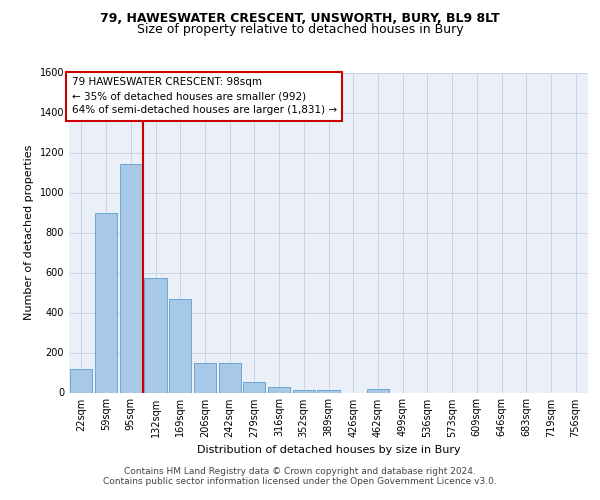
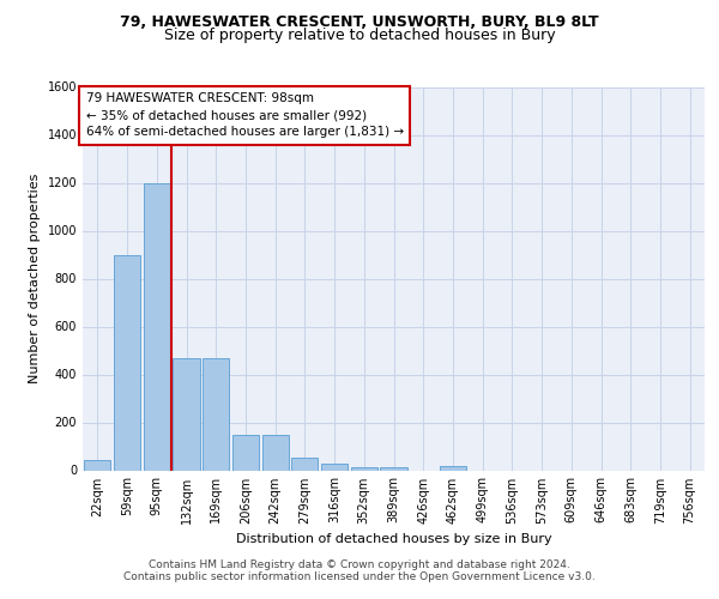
22sqm: 120 -> 45
95sqm: 1145 -> 1200
132sqm: 575 -> 470
